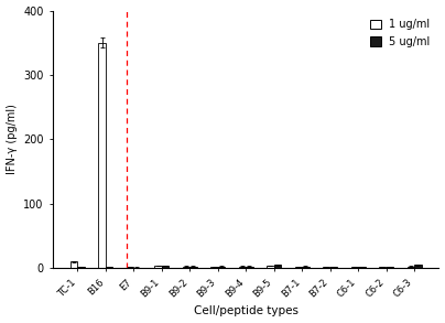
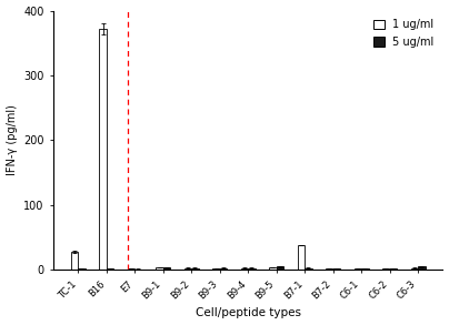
1 ug/ml/TC-1: 10 -> 28
1 ug/ml/B16: 350 -> 372
1 ug/ml/B7-1: 2 -> 38
